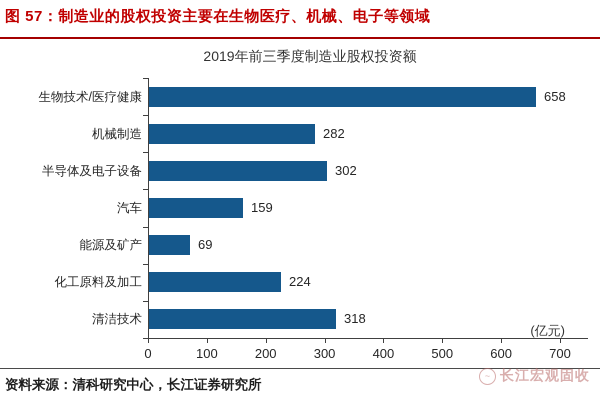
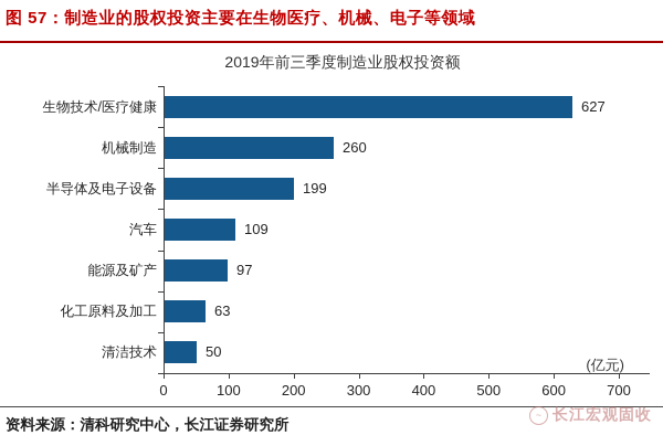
生物技术/医疗健康: 658 -> 627
机械制造: 282 -> 260
半导体及电子设备: 302 -> 199
汽车: 159 -> 109
能源及矿产: 69 -> 97
化工原料及加工: 224 -> 63
清洁技术: 318 -> 50
